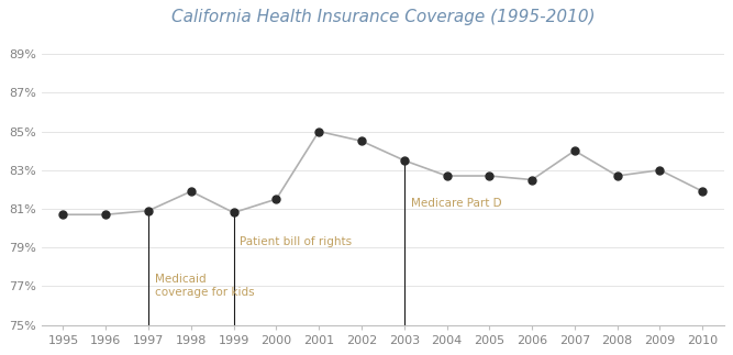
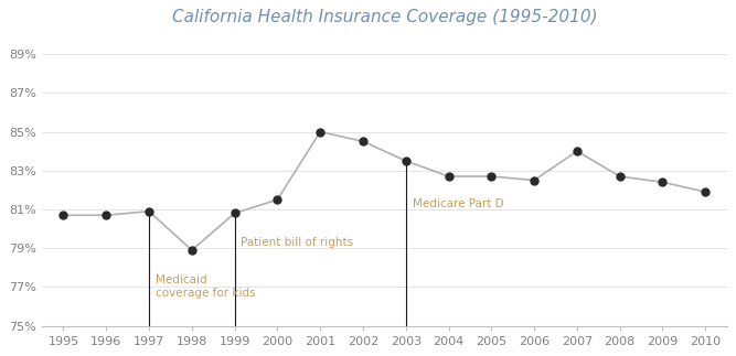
1998: 81.9% -> 78.9%
2009: 83.0% -> 82.4%
